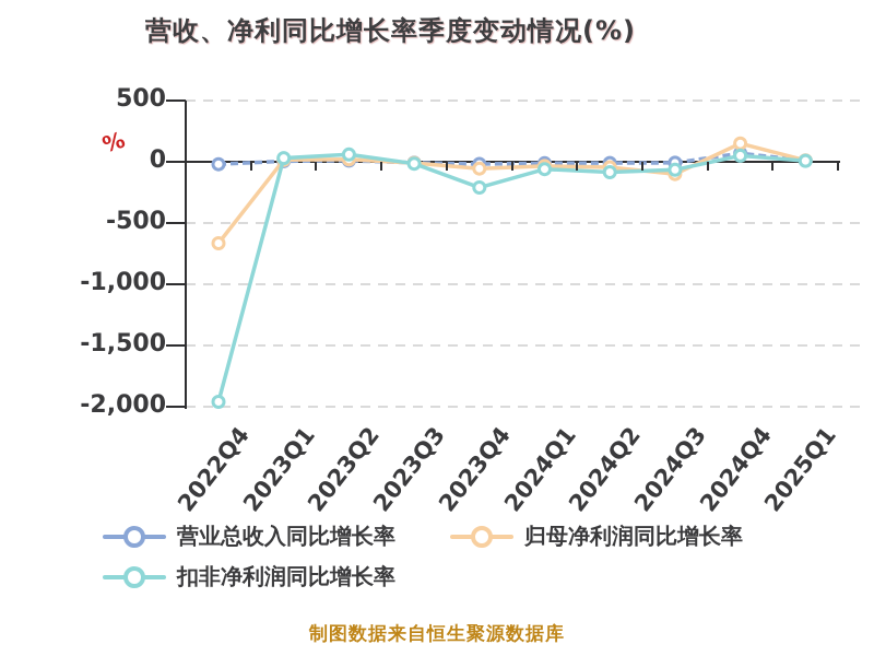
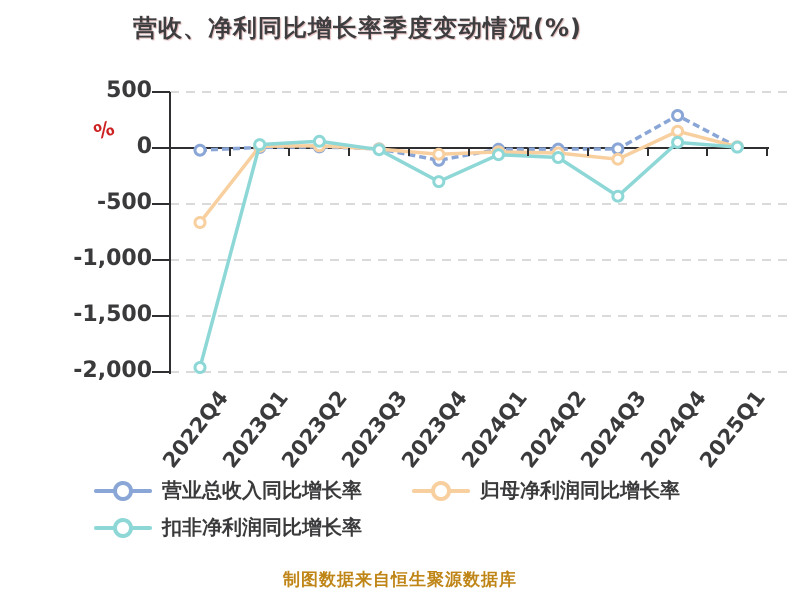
营业总收入同比增长率/2023Q4: -20 -> -110
扣非净利润同比增长率/2023Q4: -210 -> -300
扣非净利润同比增长率/2024Q3: -60 -> -430
营业总收入同比增长率/2024Q4: 70 -> 290
